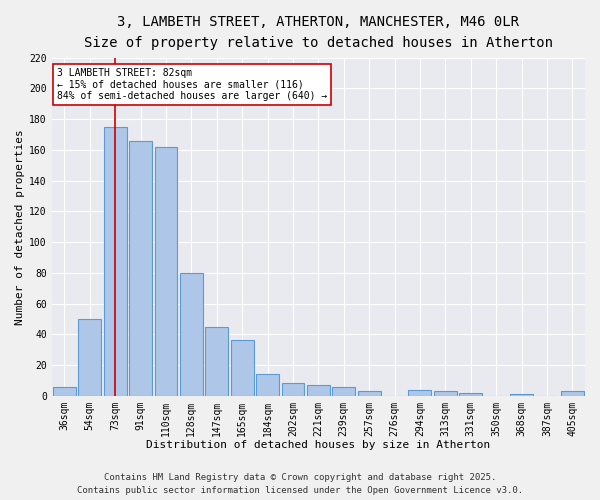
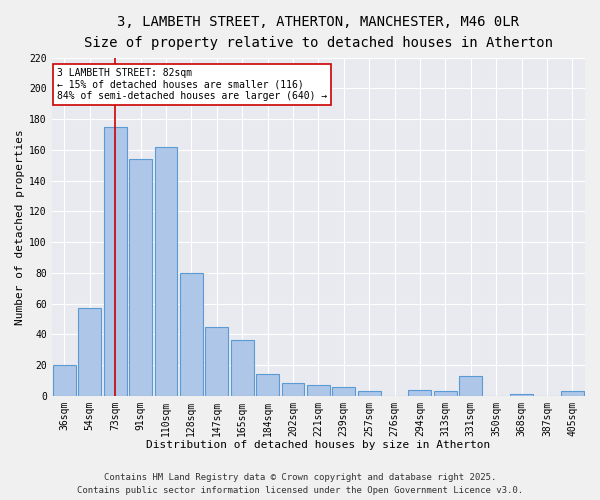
36sqm: 6 -> 20
54sqm: 50 -> 57
91sqm: 166 -> 154
331sqm: 2 -> 13
